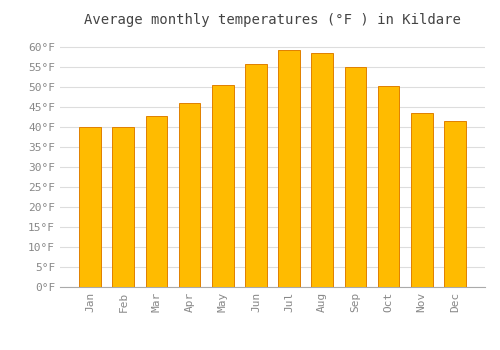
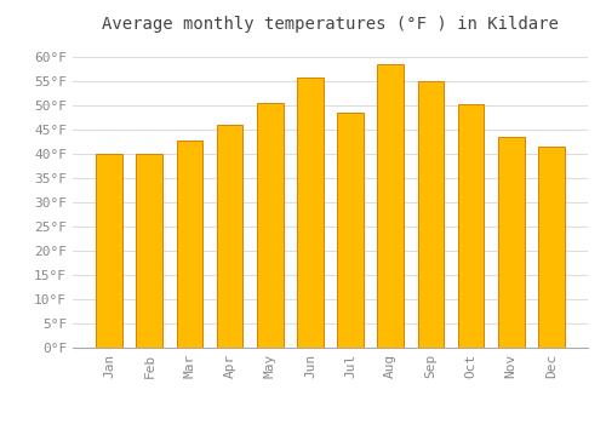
Jul: 59.2°F -> 48.5°F
